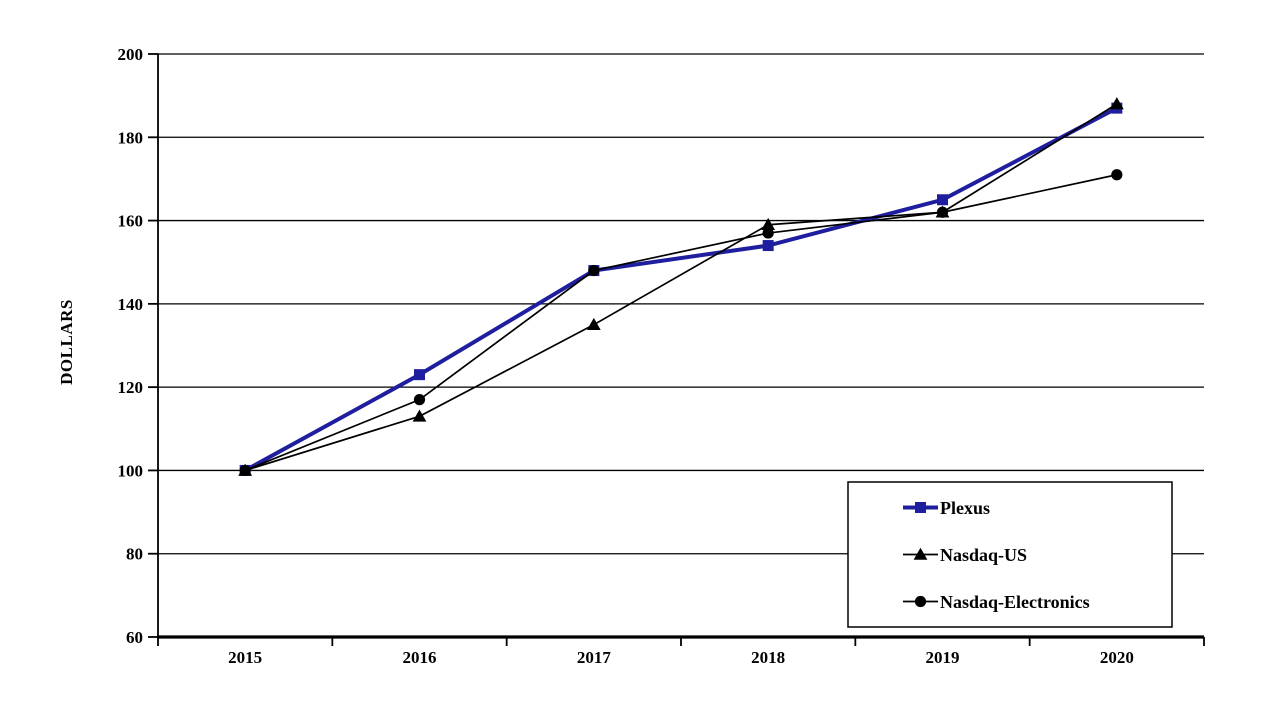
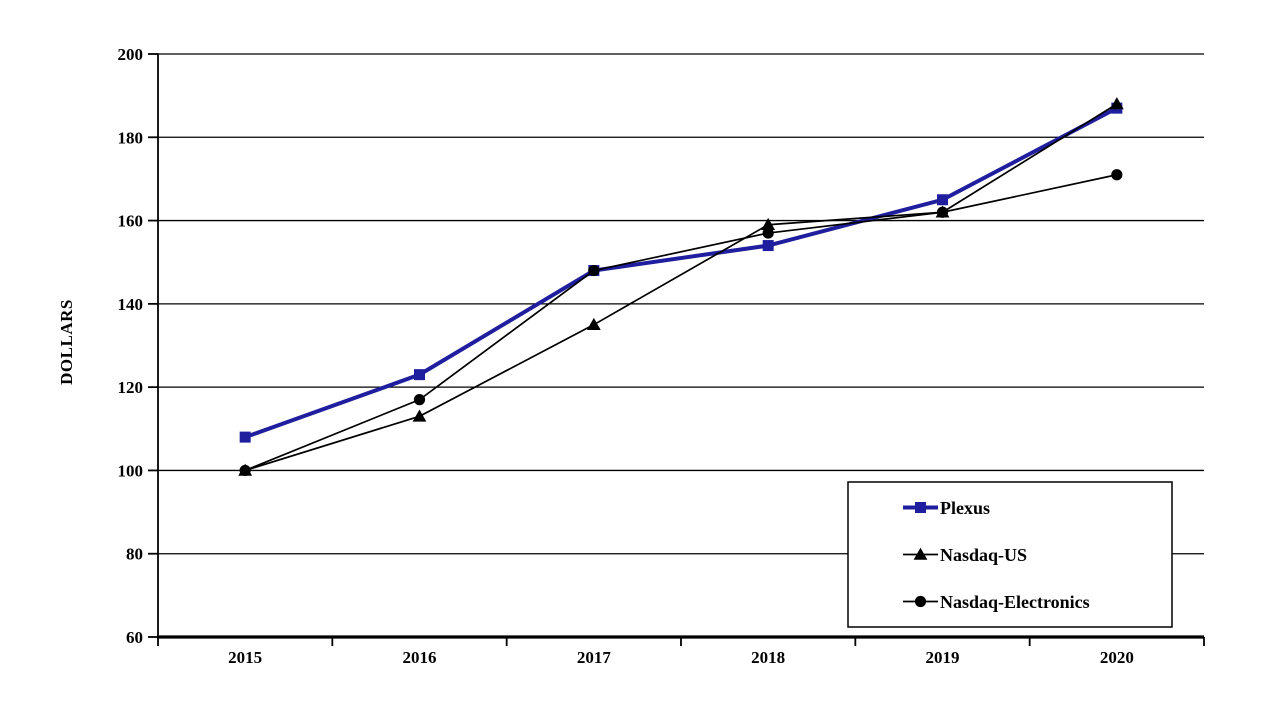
Plexus/2015: 100 -> 108
